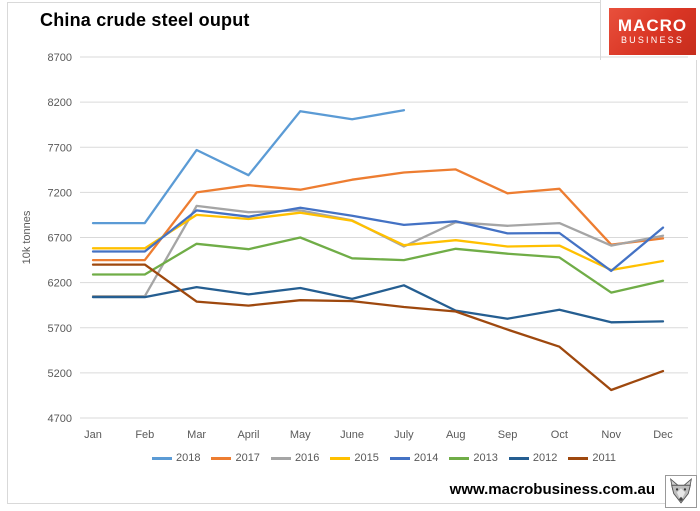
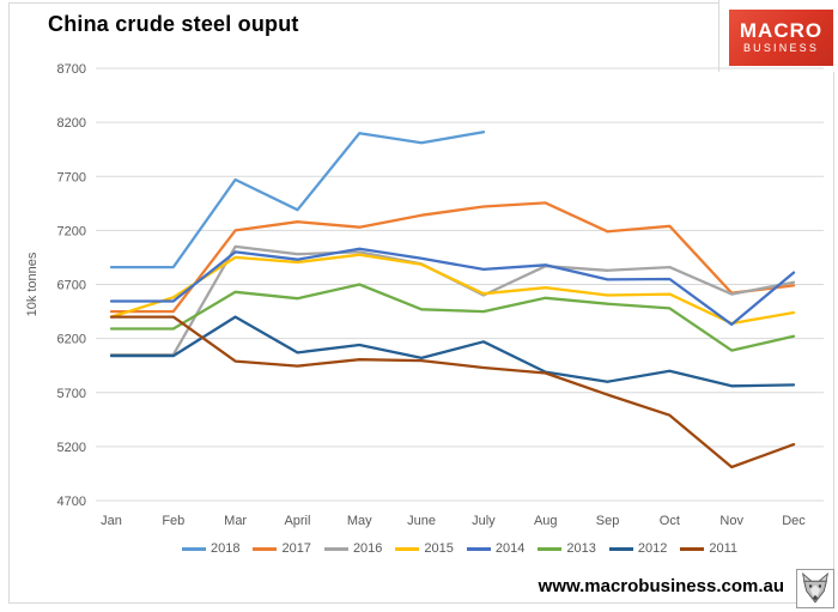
2015/Jan: 6600 -> 6400
2012/Mar: 6200 -> 6400
